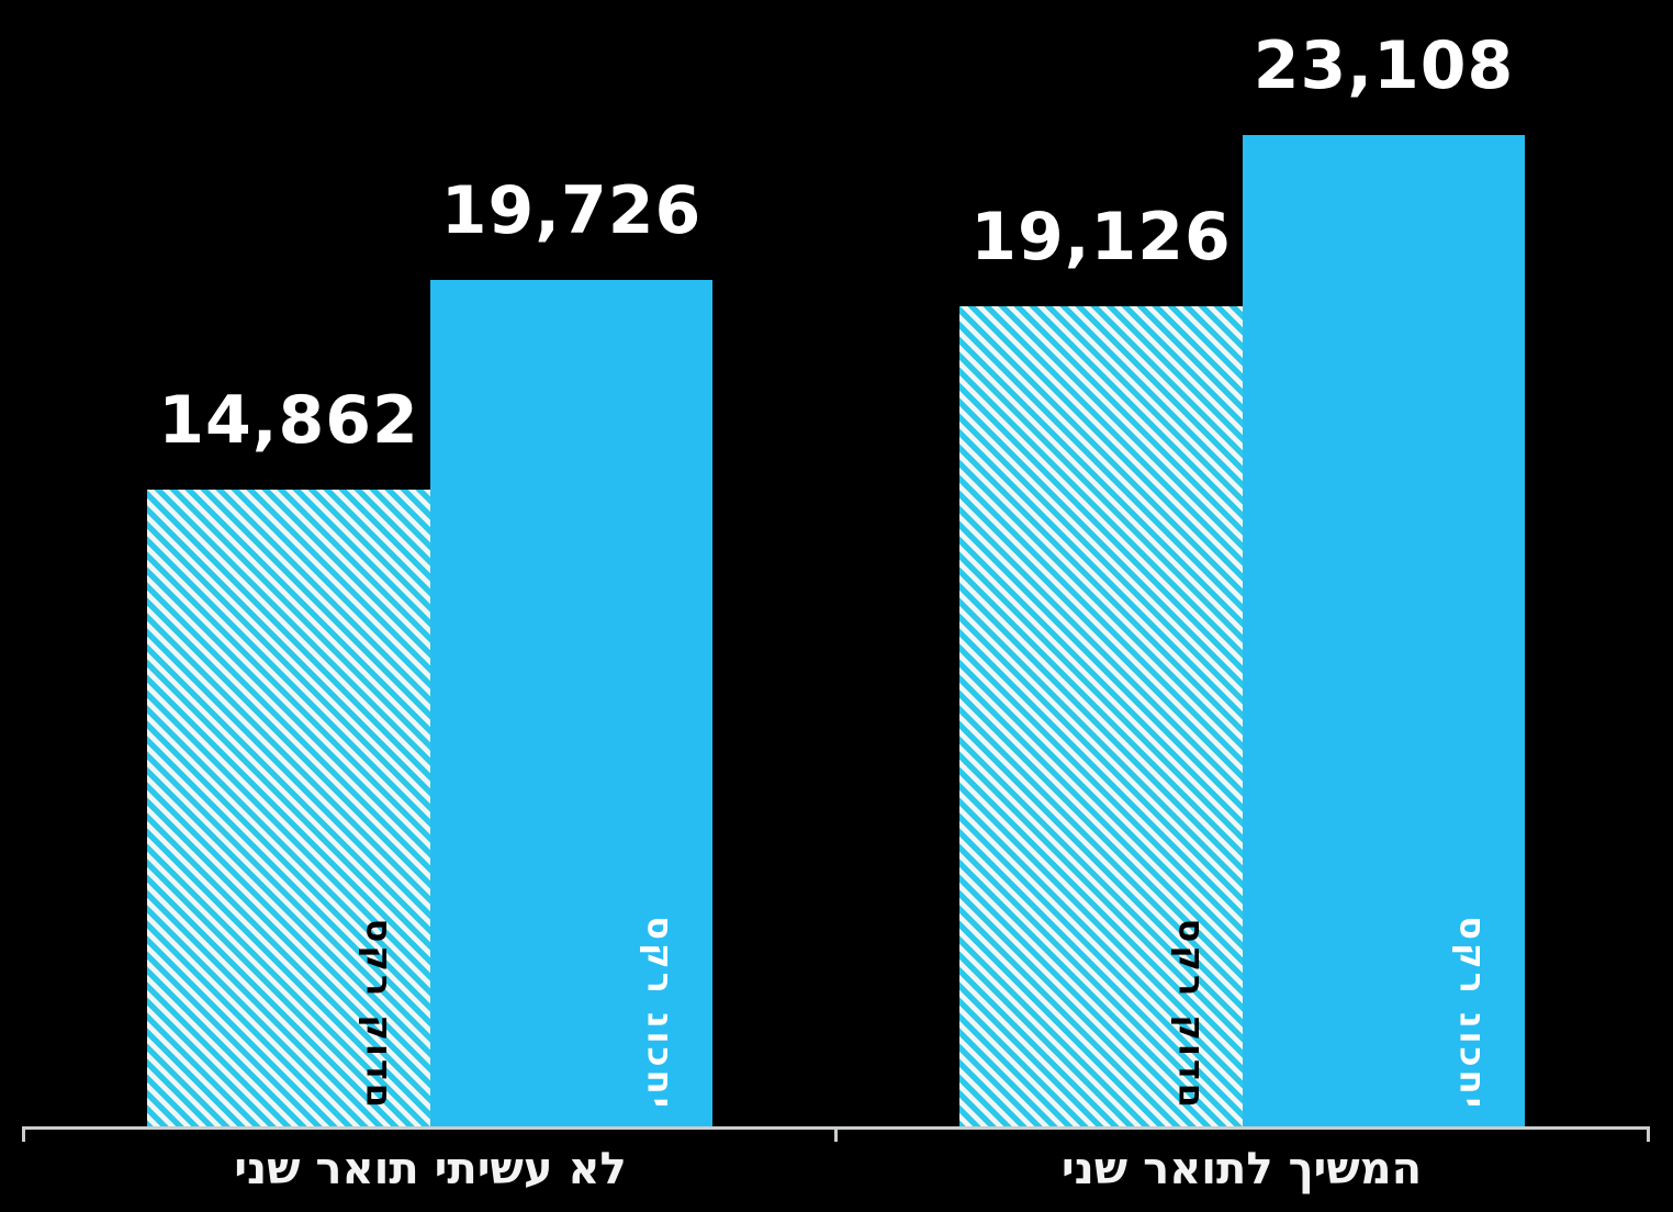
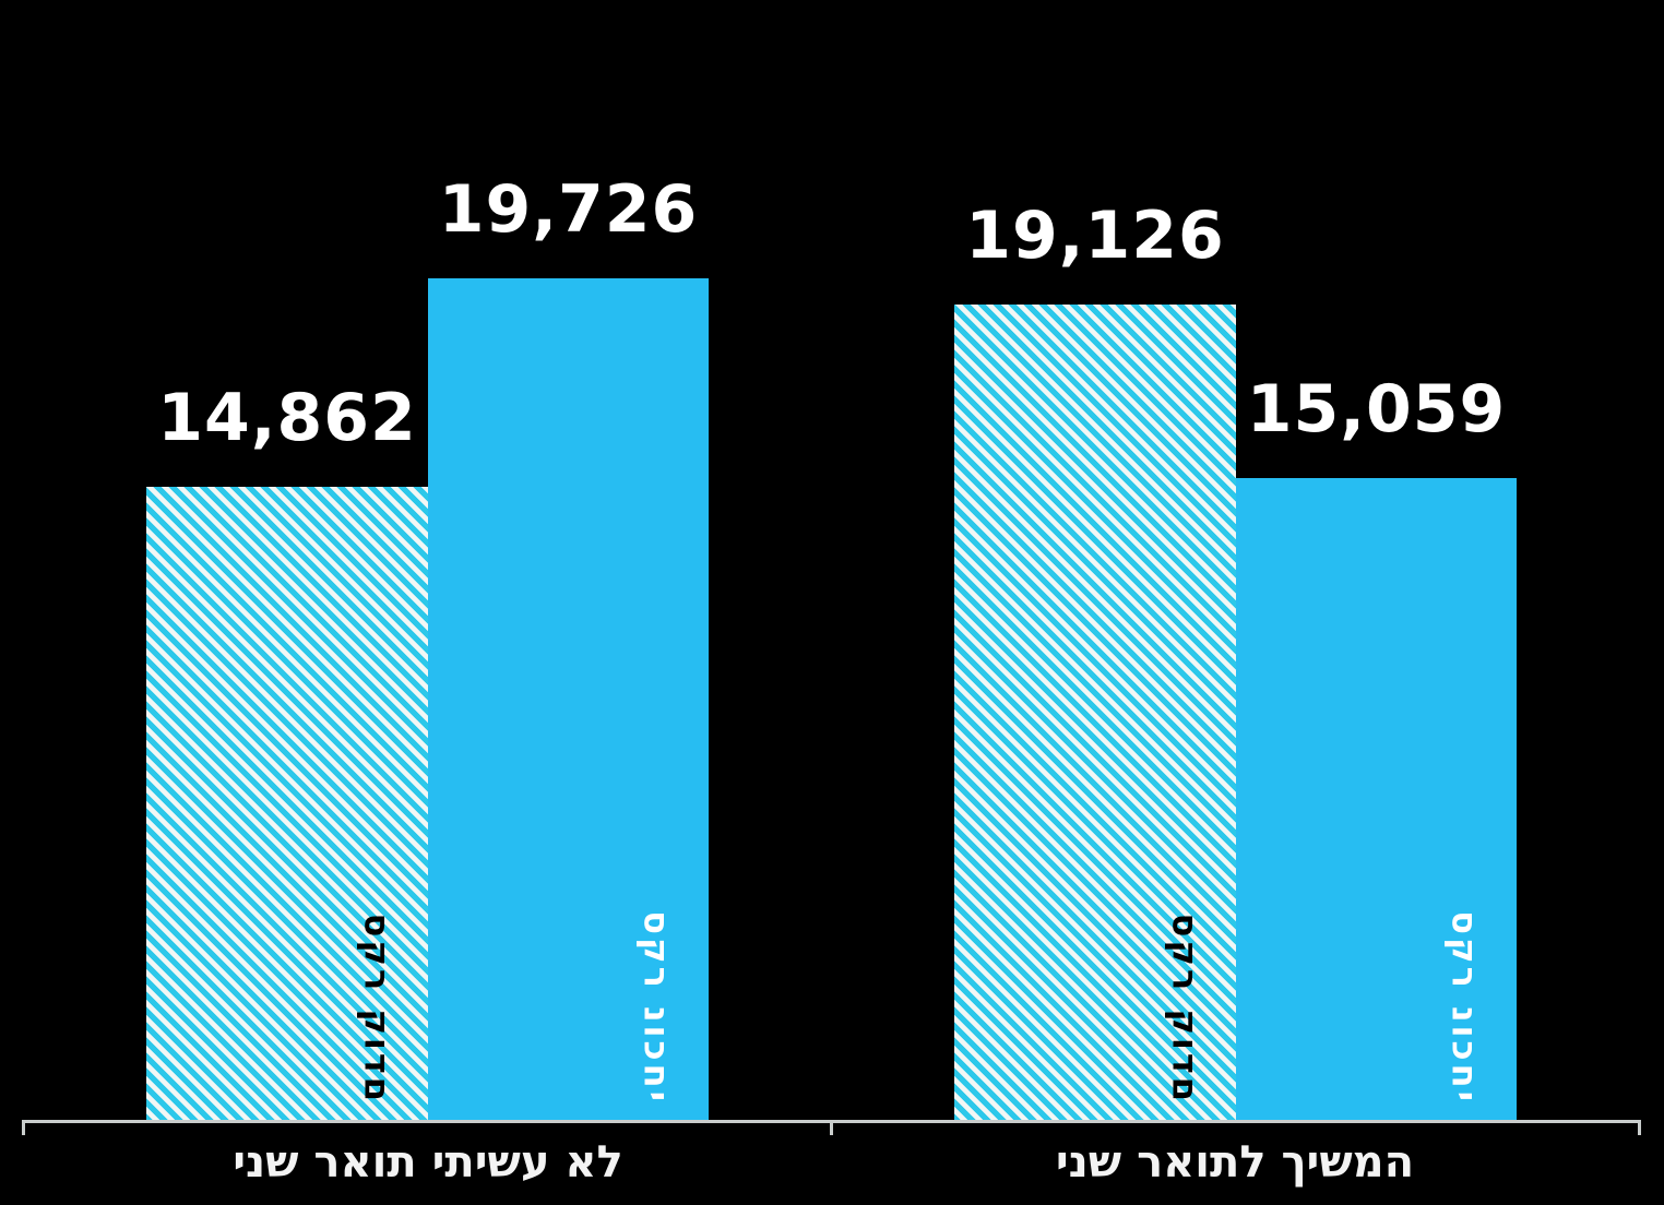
סקר נוכחי/המשיך לתואר שני: 23,108 -> 15,059
